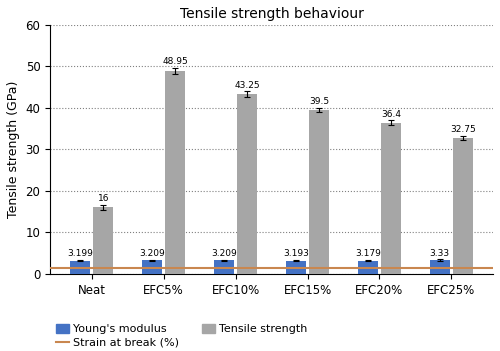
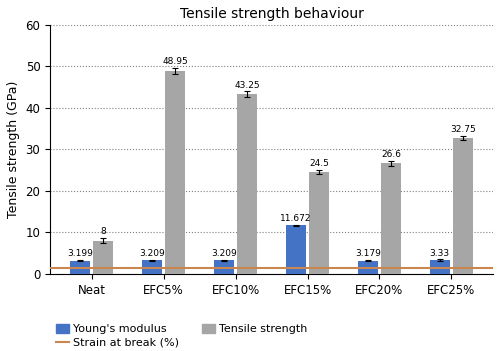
Tensile strength/Neat: 16 -> 8
Young's modulus/EFC15%: 3.193 -> 11.672
Tensile strength/EFC15%: 39.5 -> 24.5
Tensile strength/EFC20%: 36.4 -> 26.6
